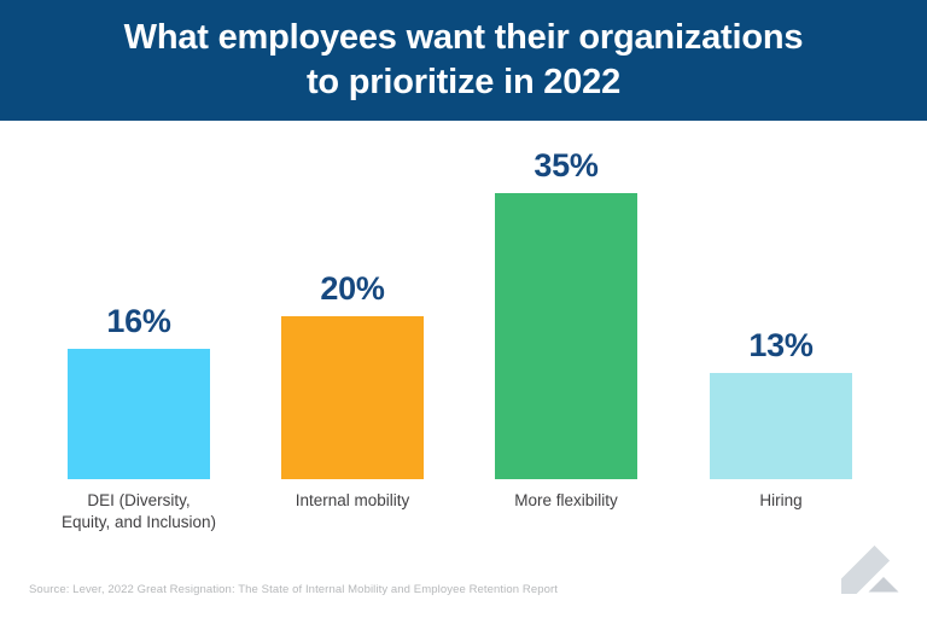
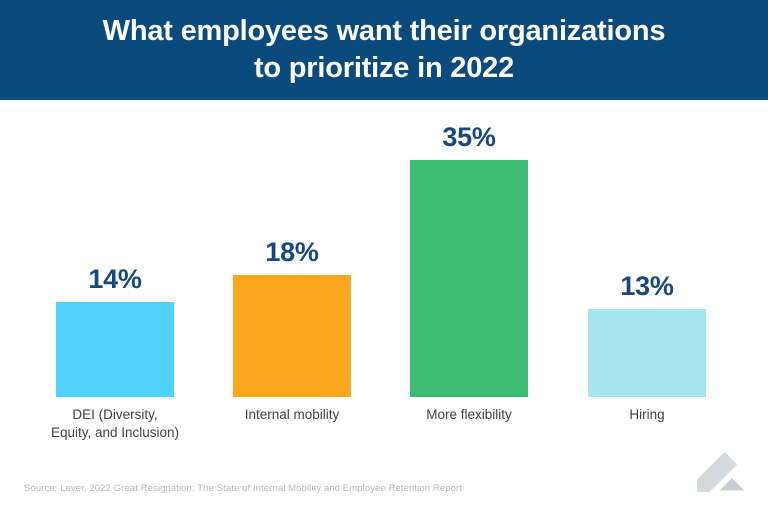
DEI (Diversity, Equity, and Inclusion): 16% -> 14%
Internal mobility: 20% -> 18%
